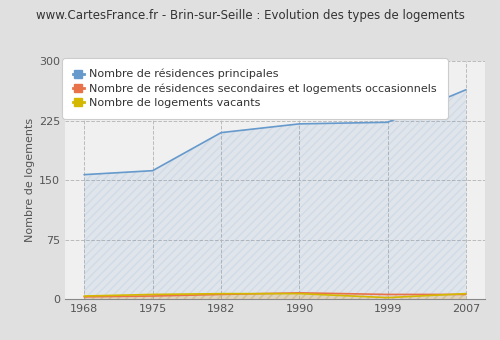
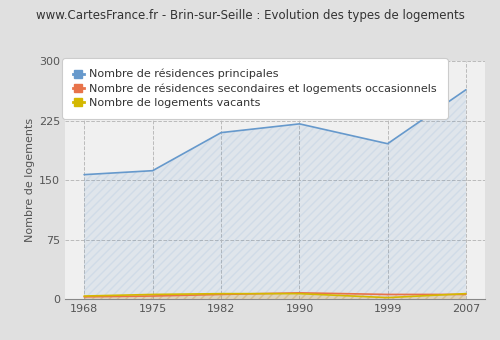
Nombre de résidences principales/1999: 223 -> 196
